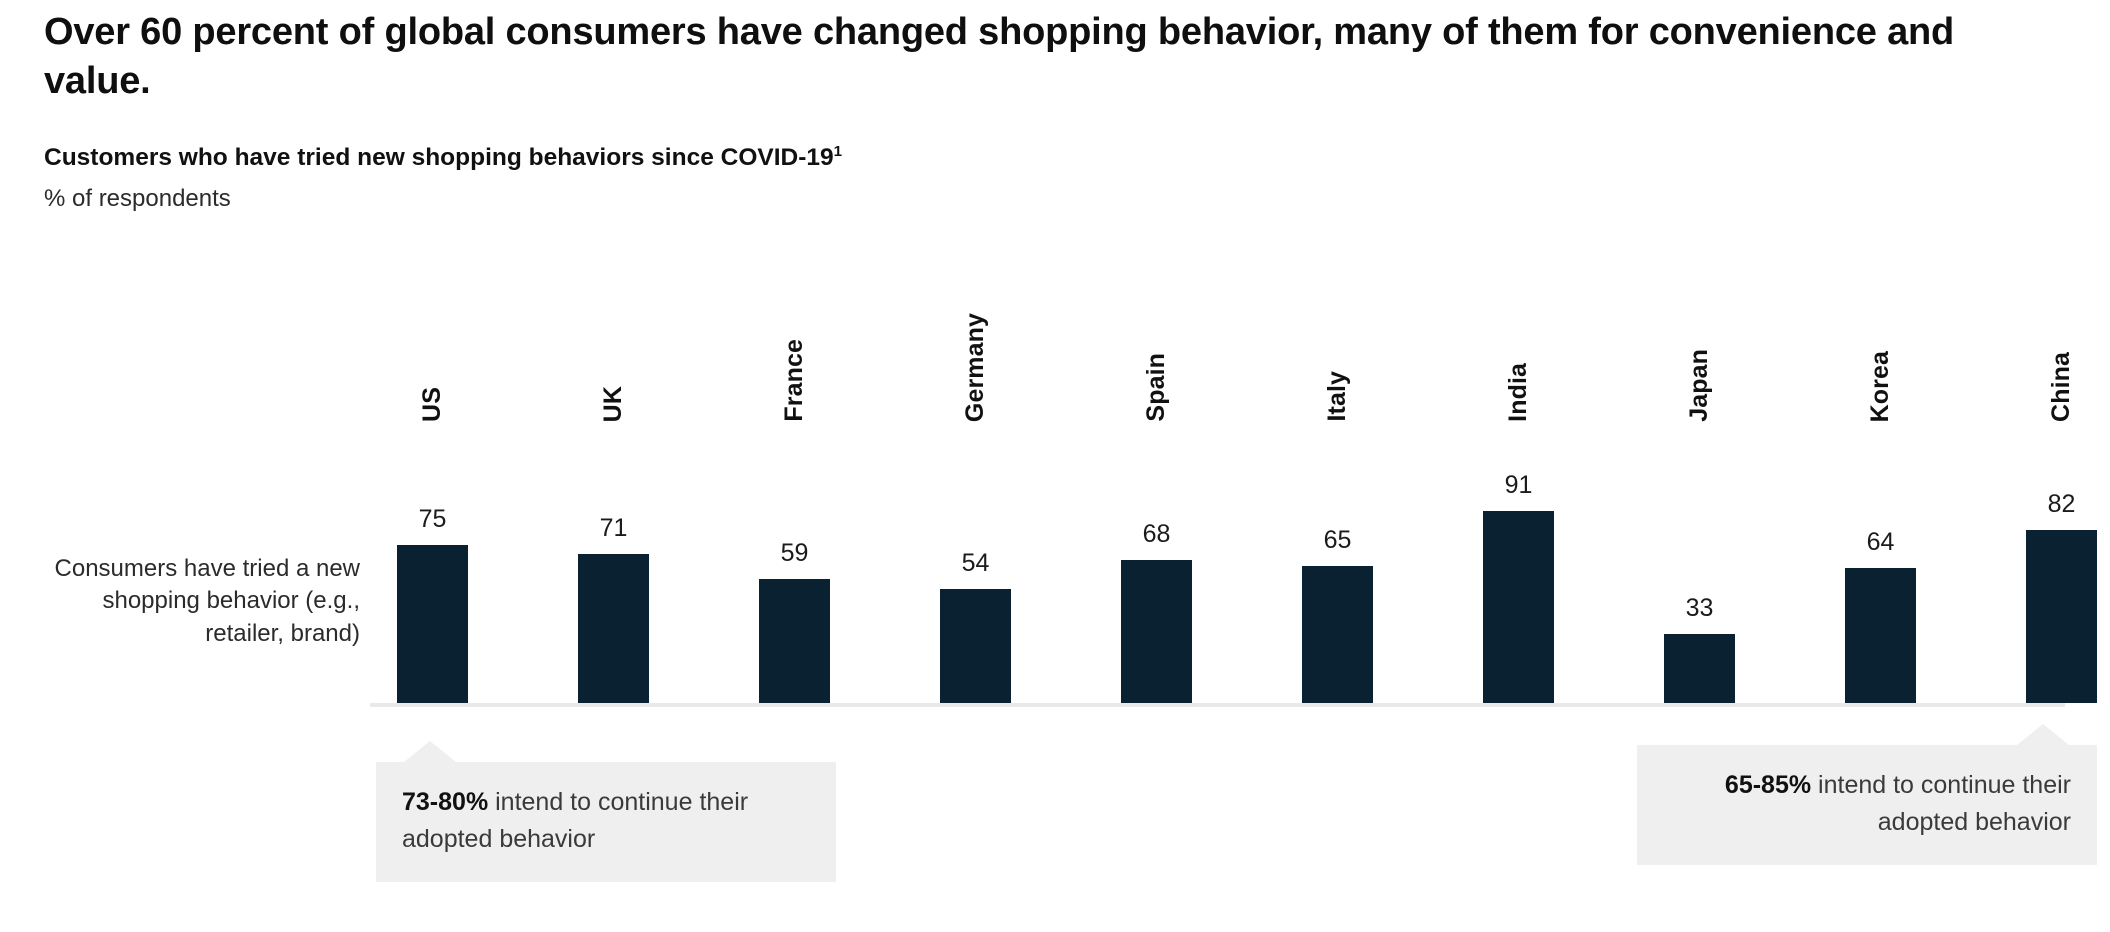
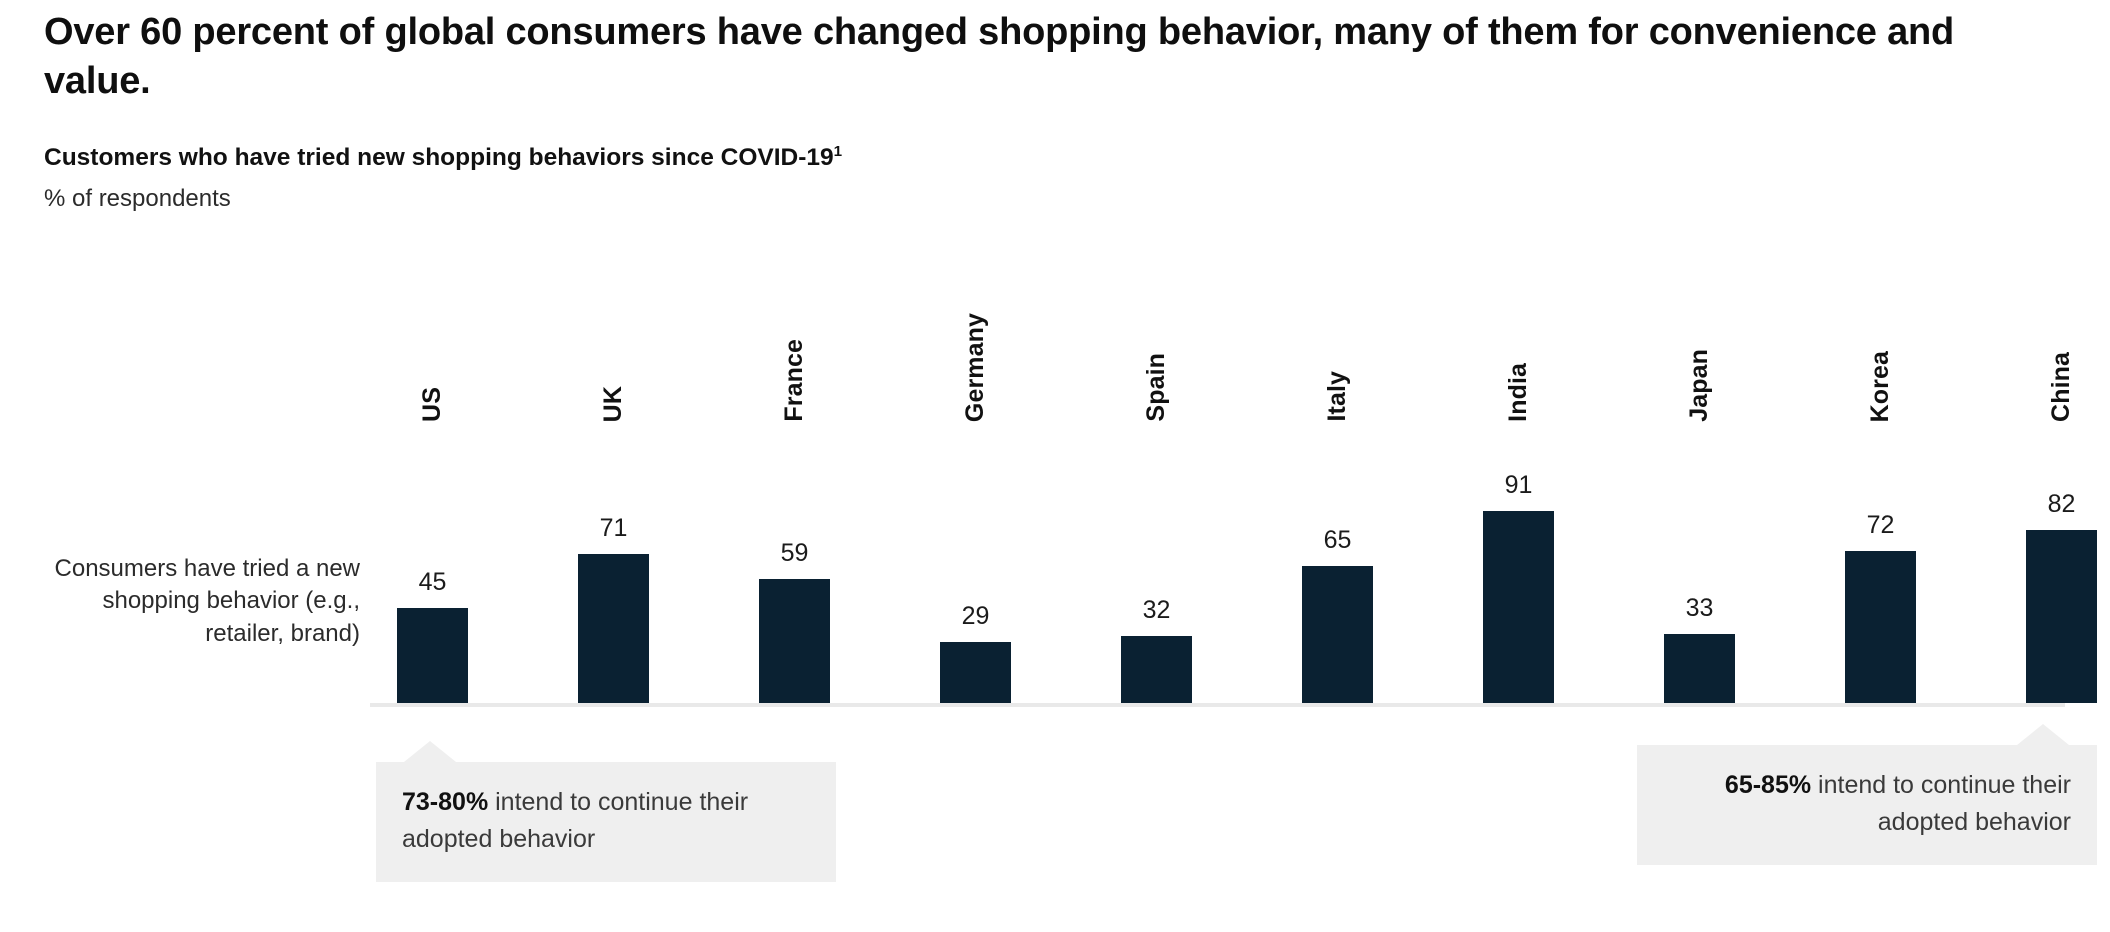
US: 75 -> 45
Germany: 54 -> 29
Spain: 68 -> 32
Korea: 64 -> 72
